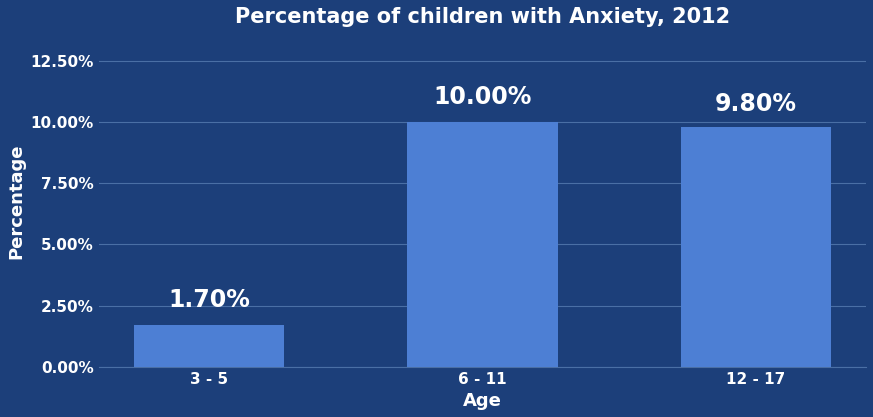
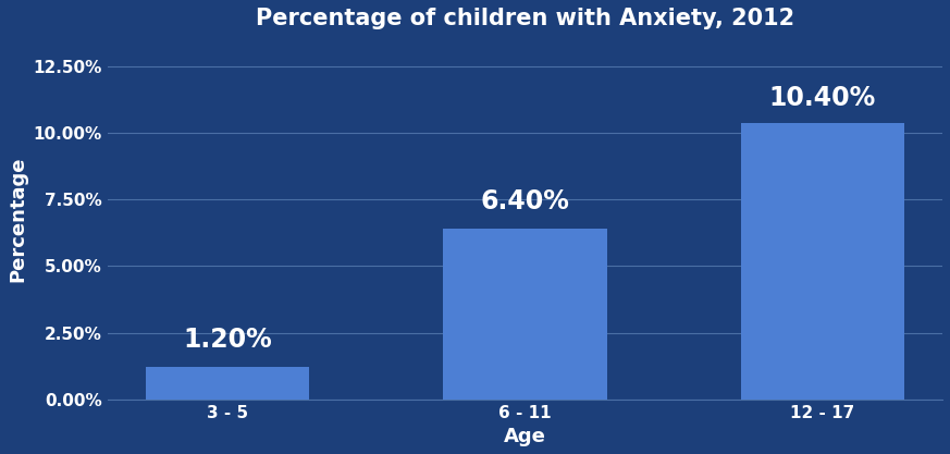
3 - 5: 1.70% -> 1.20%
6 - 11: 10.00% -> 6.40%
12 - 17: 9.80% -> 10.40%
